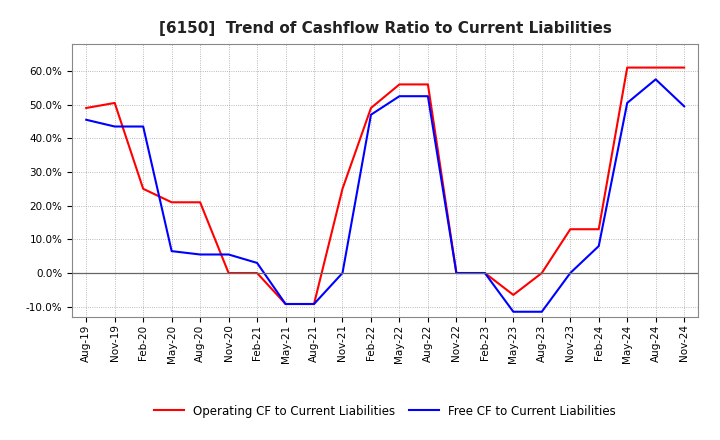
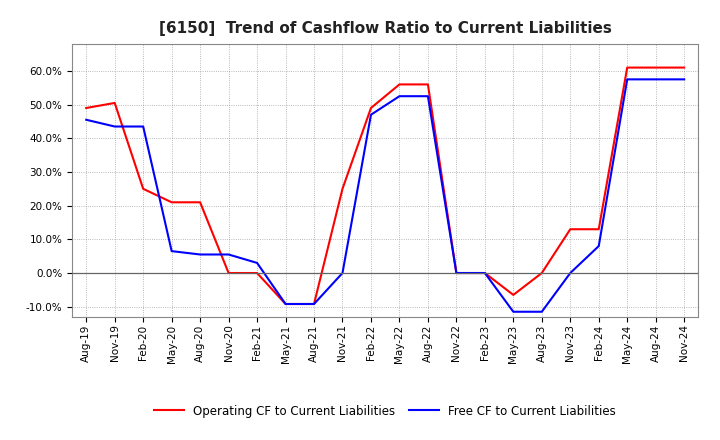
Free CF to Current Liabilities/May-24: 50.5% -> 57.5%
Free CF to Current Liabilities/Nov-24: 49.5% -> 57.5%
